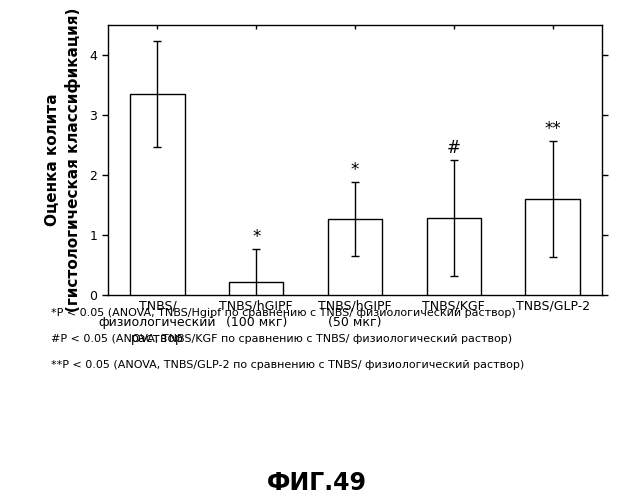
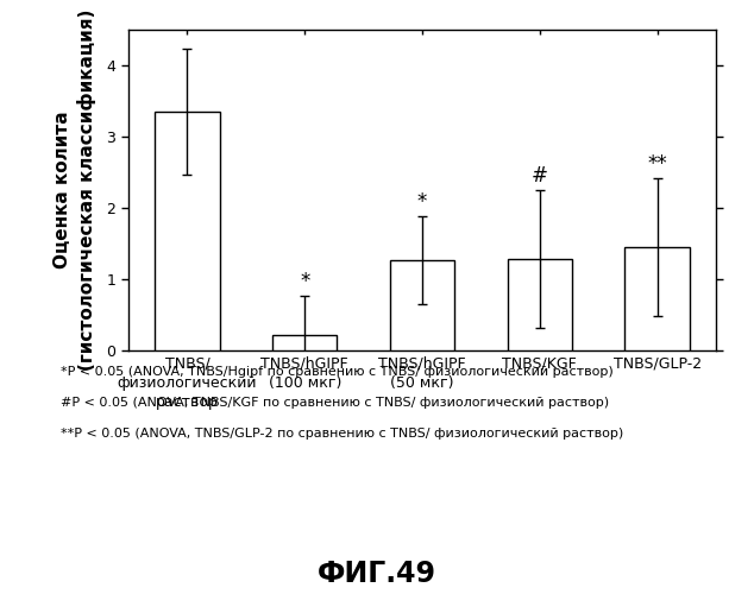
TNBS/GLP-2: 1.60 -> 1.45
